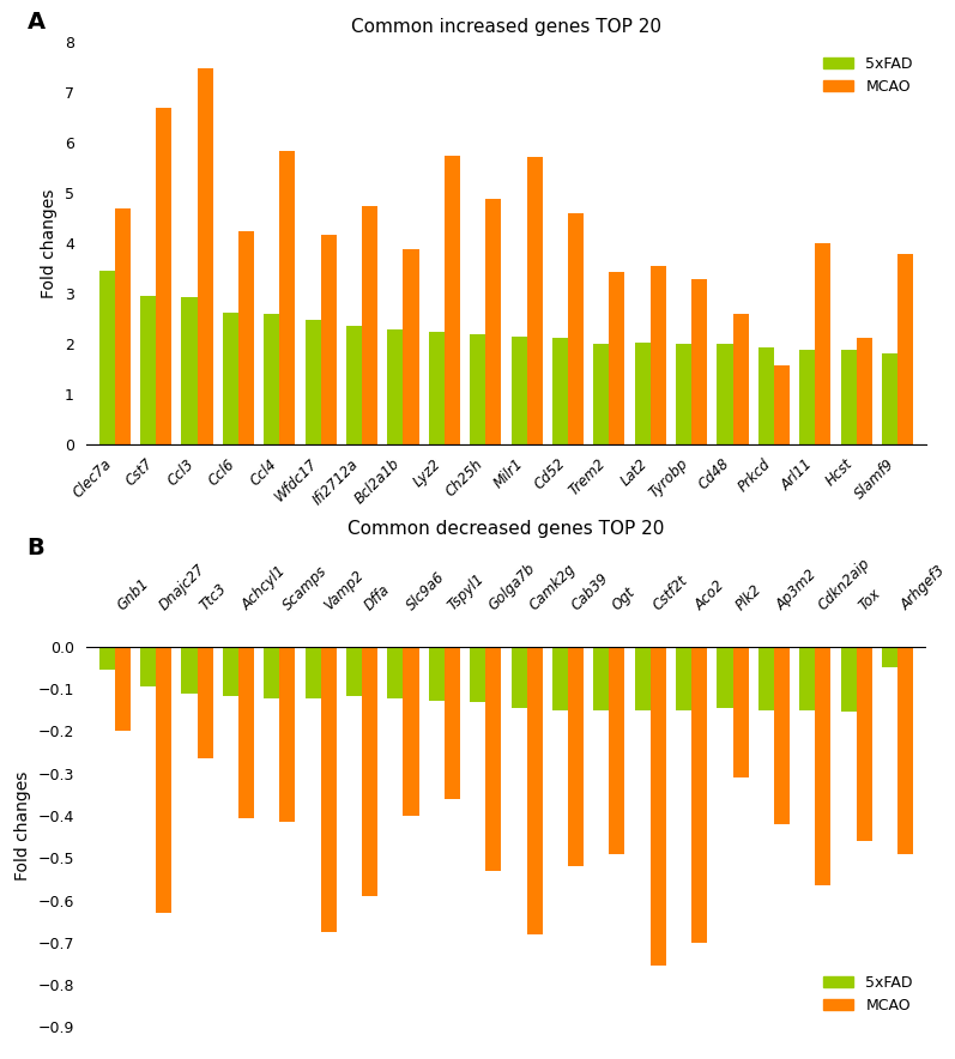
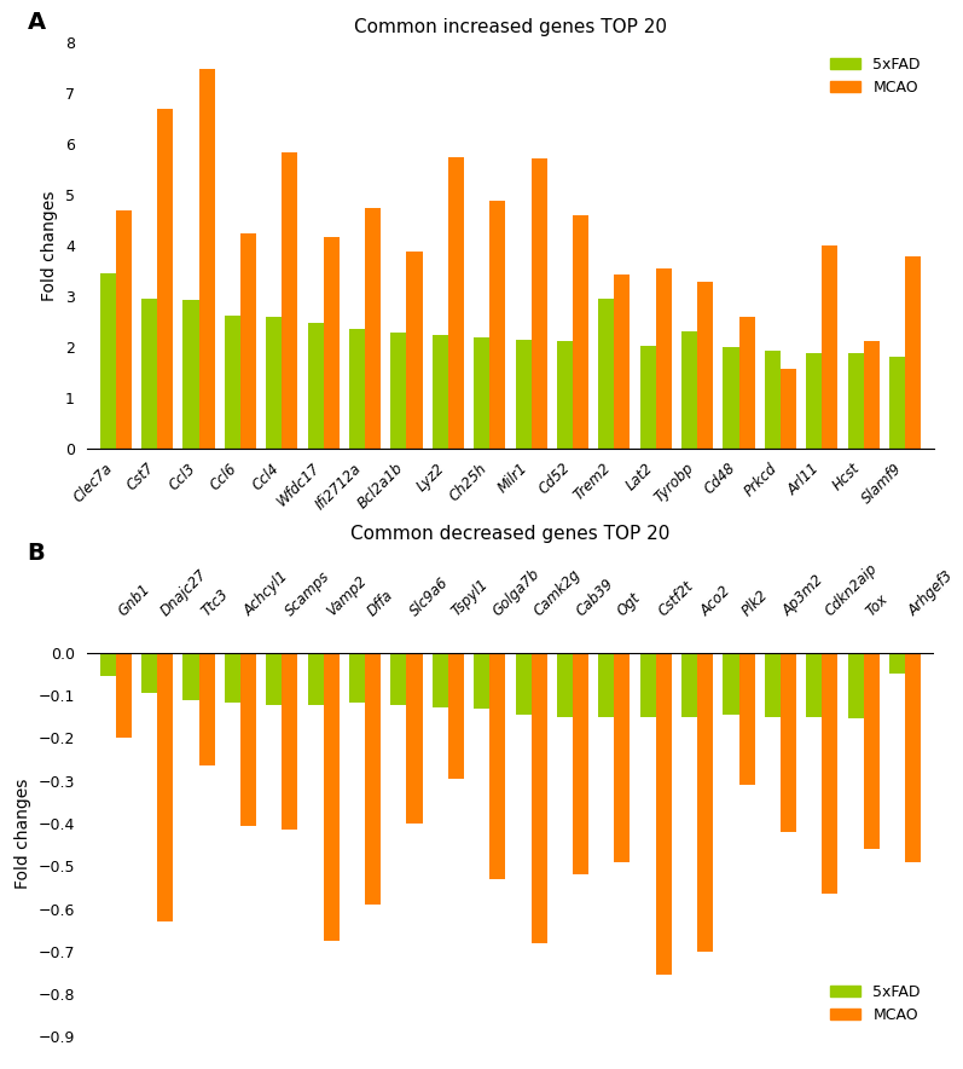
Common increased genes TOP 20/5xFAD/Trem2: 2.01 -> 2.95
Common increased genes TOP 20/5xFAD/Tyrobp: 2.01 -> 2.30
Common decreased genes TOP 20/MCAO/Tspyl1: -0.360 -> -0.295
